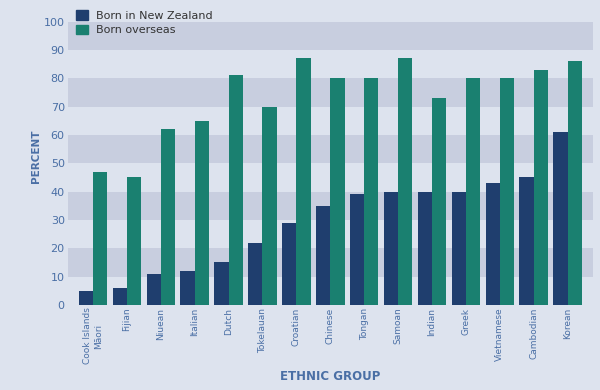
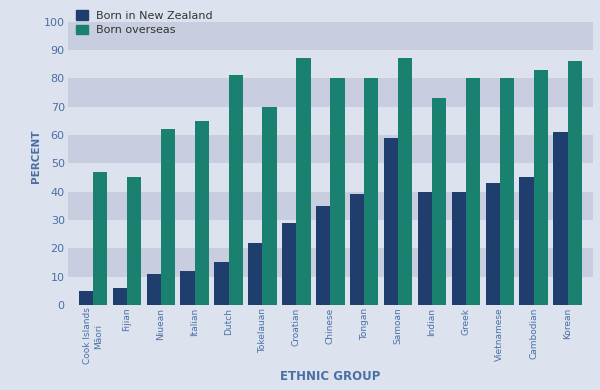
Born in New Zealand/Samoan: 40 -> 59
